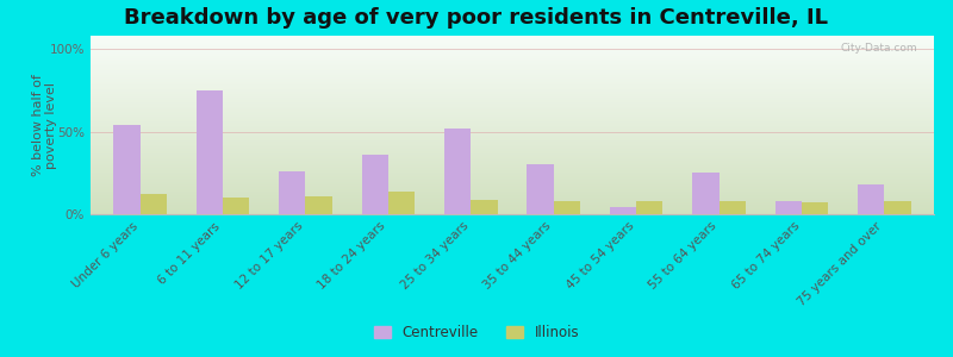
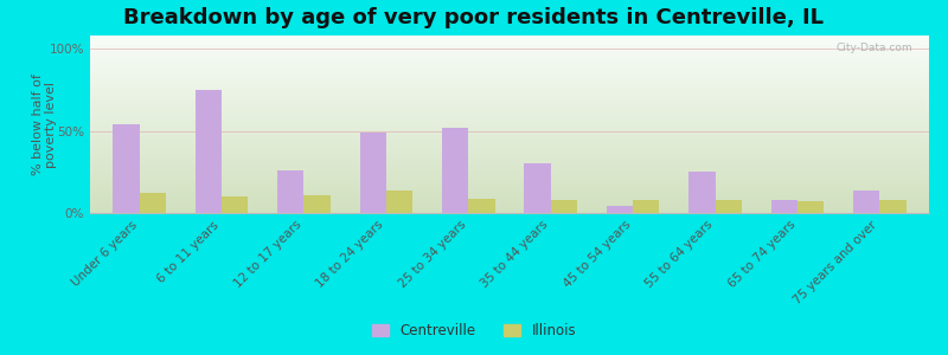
Centreville/18 to 24 years: 36% -> 49%
Centreville/75 years and over: 18% -> 14%
